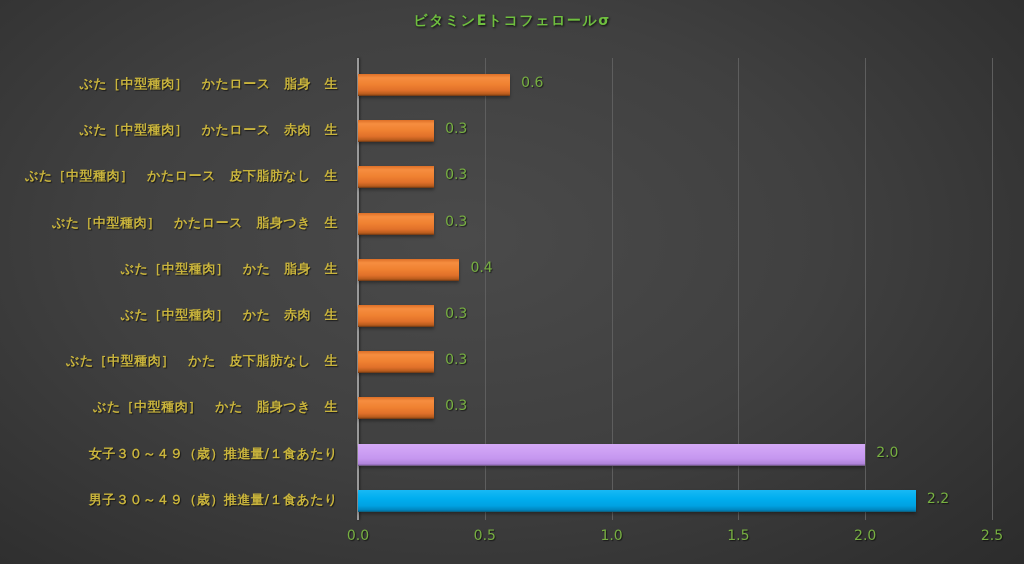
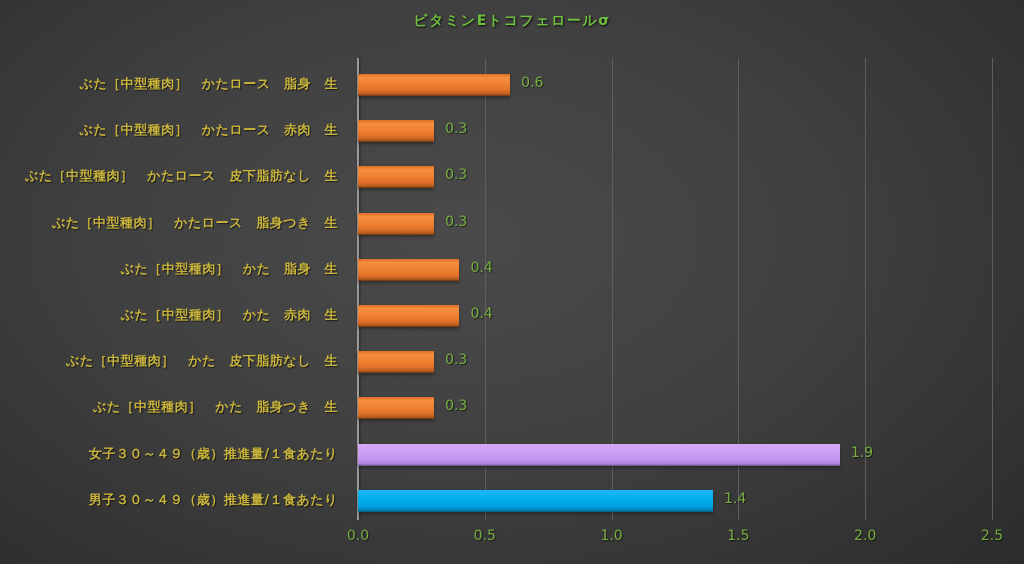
ぶた［中型種肉］ かた 赤肉 生: 0.3 -> 0.4
女子３０～４９（歳）推進量/１食あたり: 2.0 -> 1.9
男子３０～４９（歳）推進量/１食あたり: 2.2 -> 1.4
